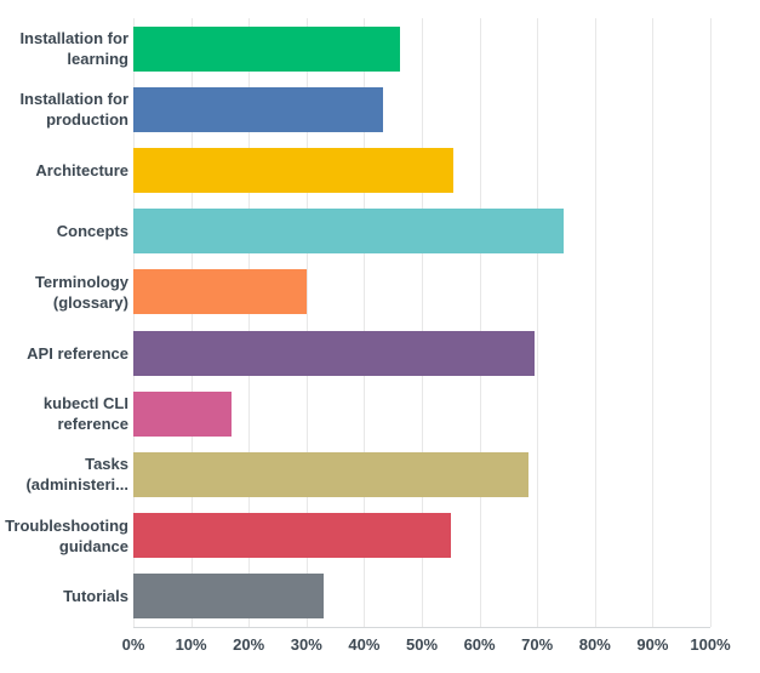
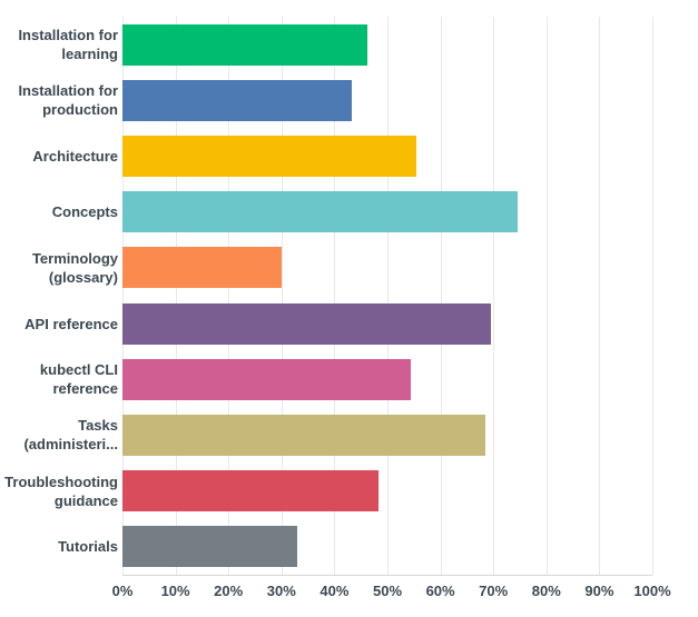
kubectl CLI reference: 17% -> 54%
Troubleshooting guidance: 55% -> 48%
